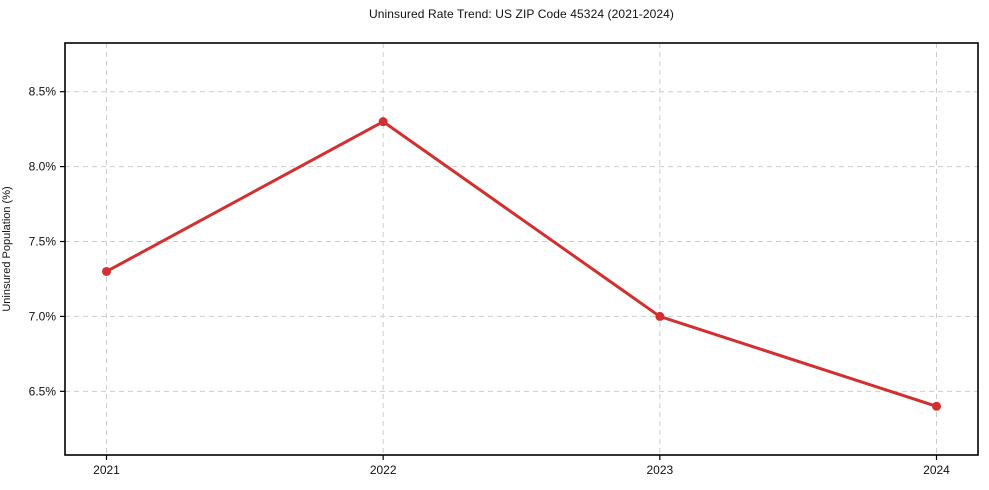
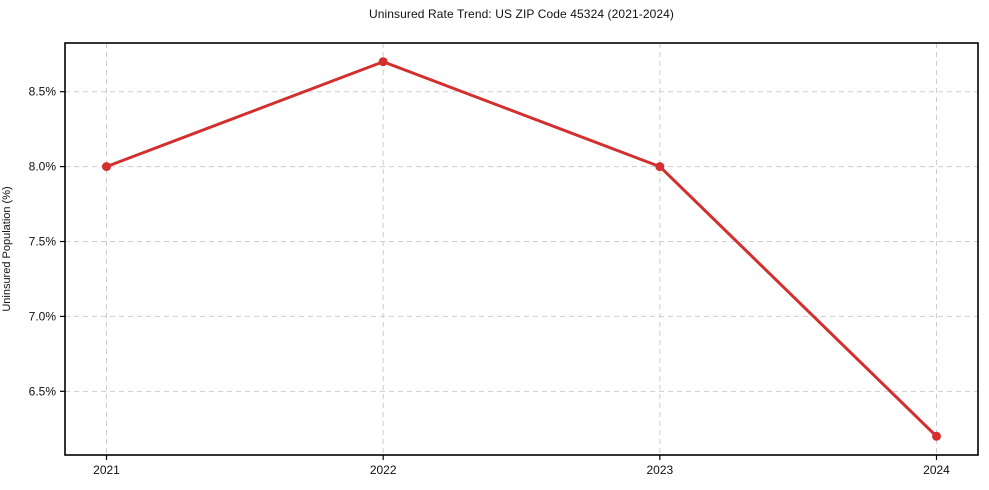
2021: 7.3% -> 8.0%
2022: 8.3% -> 8.7%
2023: 7.0% -> 8.0%
2024: 6.4% -> 6.2%
